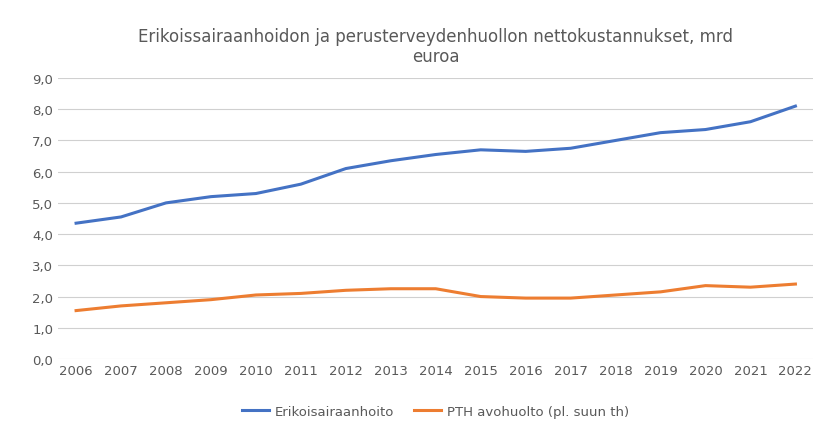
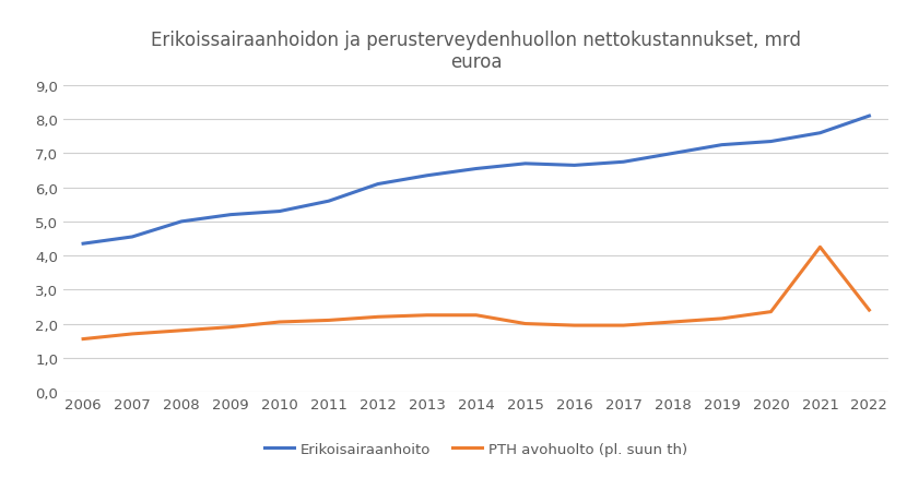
PTH avohuolto (pl. suun th)/2021: 2,30 -> 4,25
